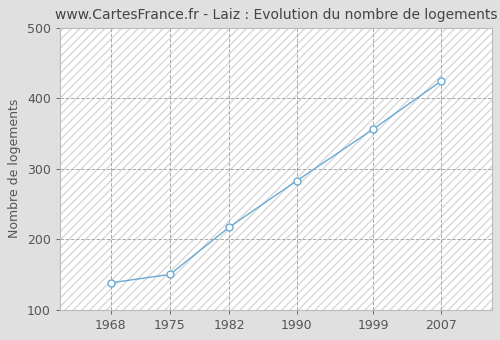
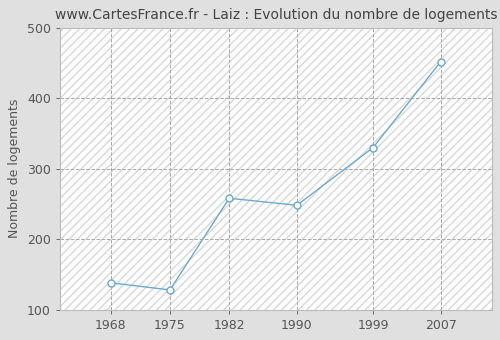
1975: 150 -> 128
1982: 217 -> 258
1990: 283 -> 248
1999: 356 -> 330
2007: 424 -> 452
